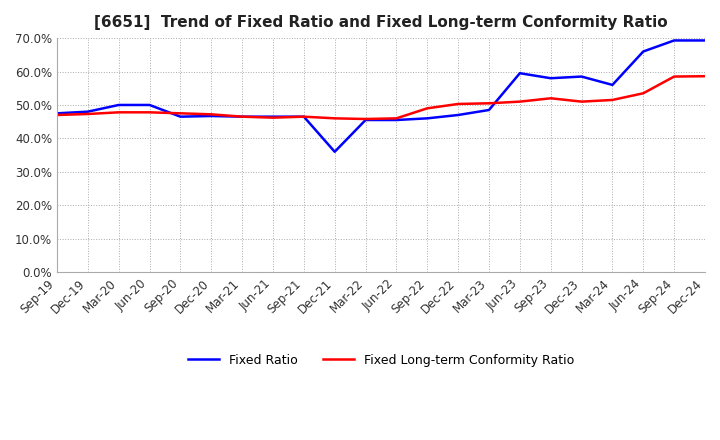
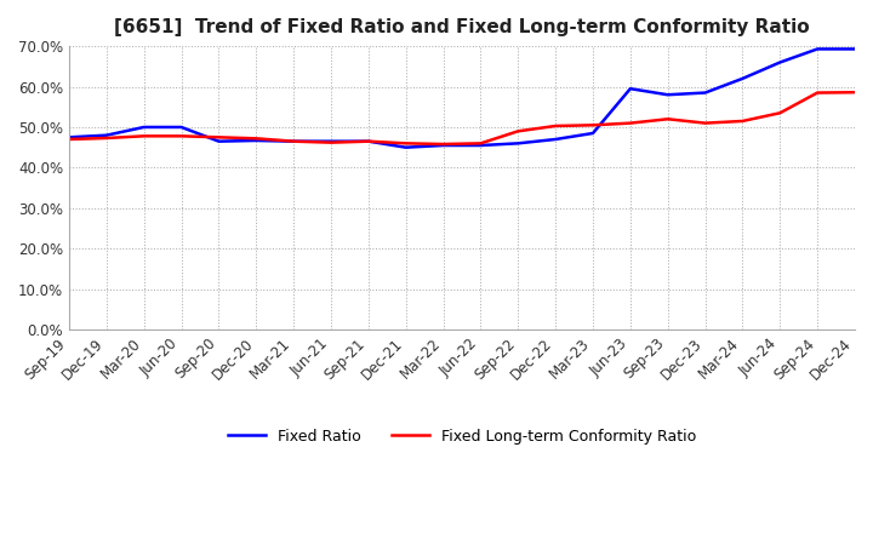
Fixed Ratio/Dec-21: 36.0% -> 45.0%
Fixed Ratio/Mar-24: 56.0% -> 62.0%
